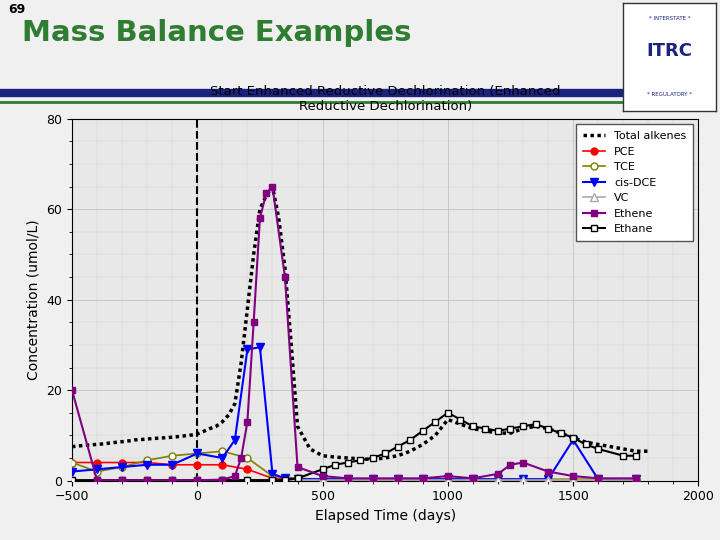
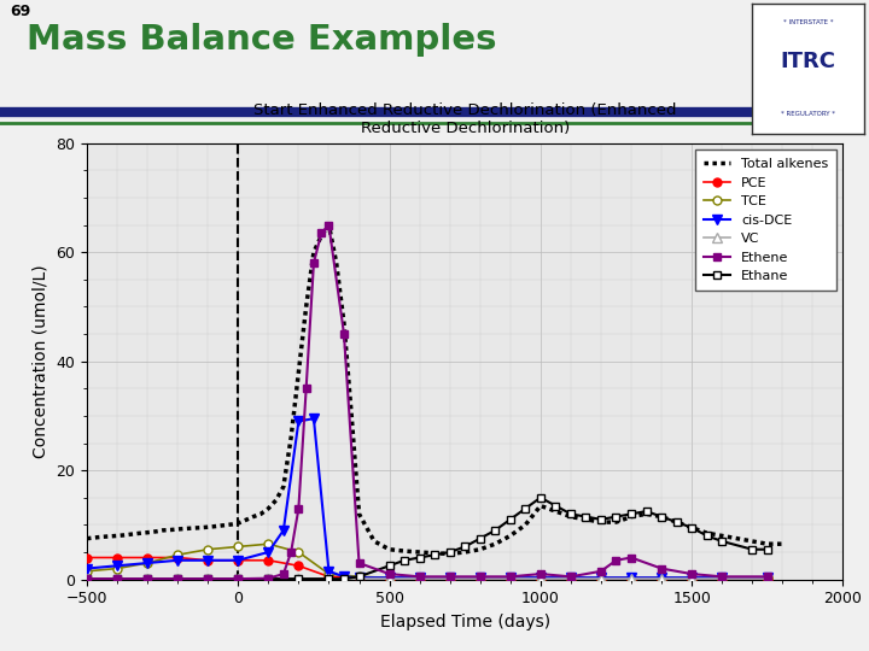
TCE/−500: 4.0 -> 1.5
Ethene/−500: 20.0 -> 0.1
cis-DCE/0: 6.0 -> 3.5
cis-DCE/1500: 9.0 -> 0.3
